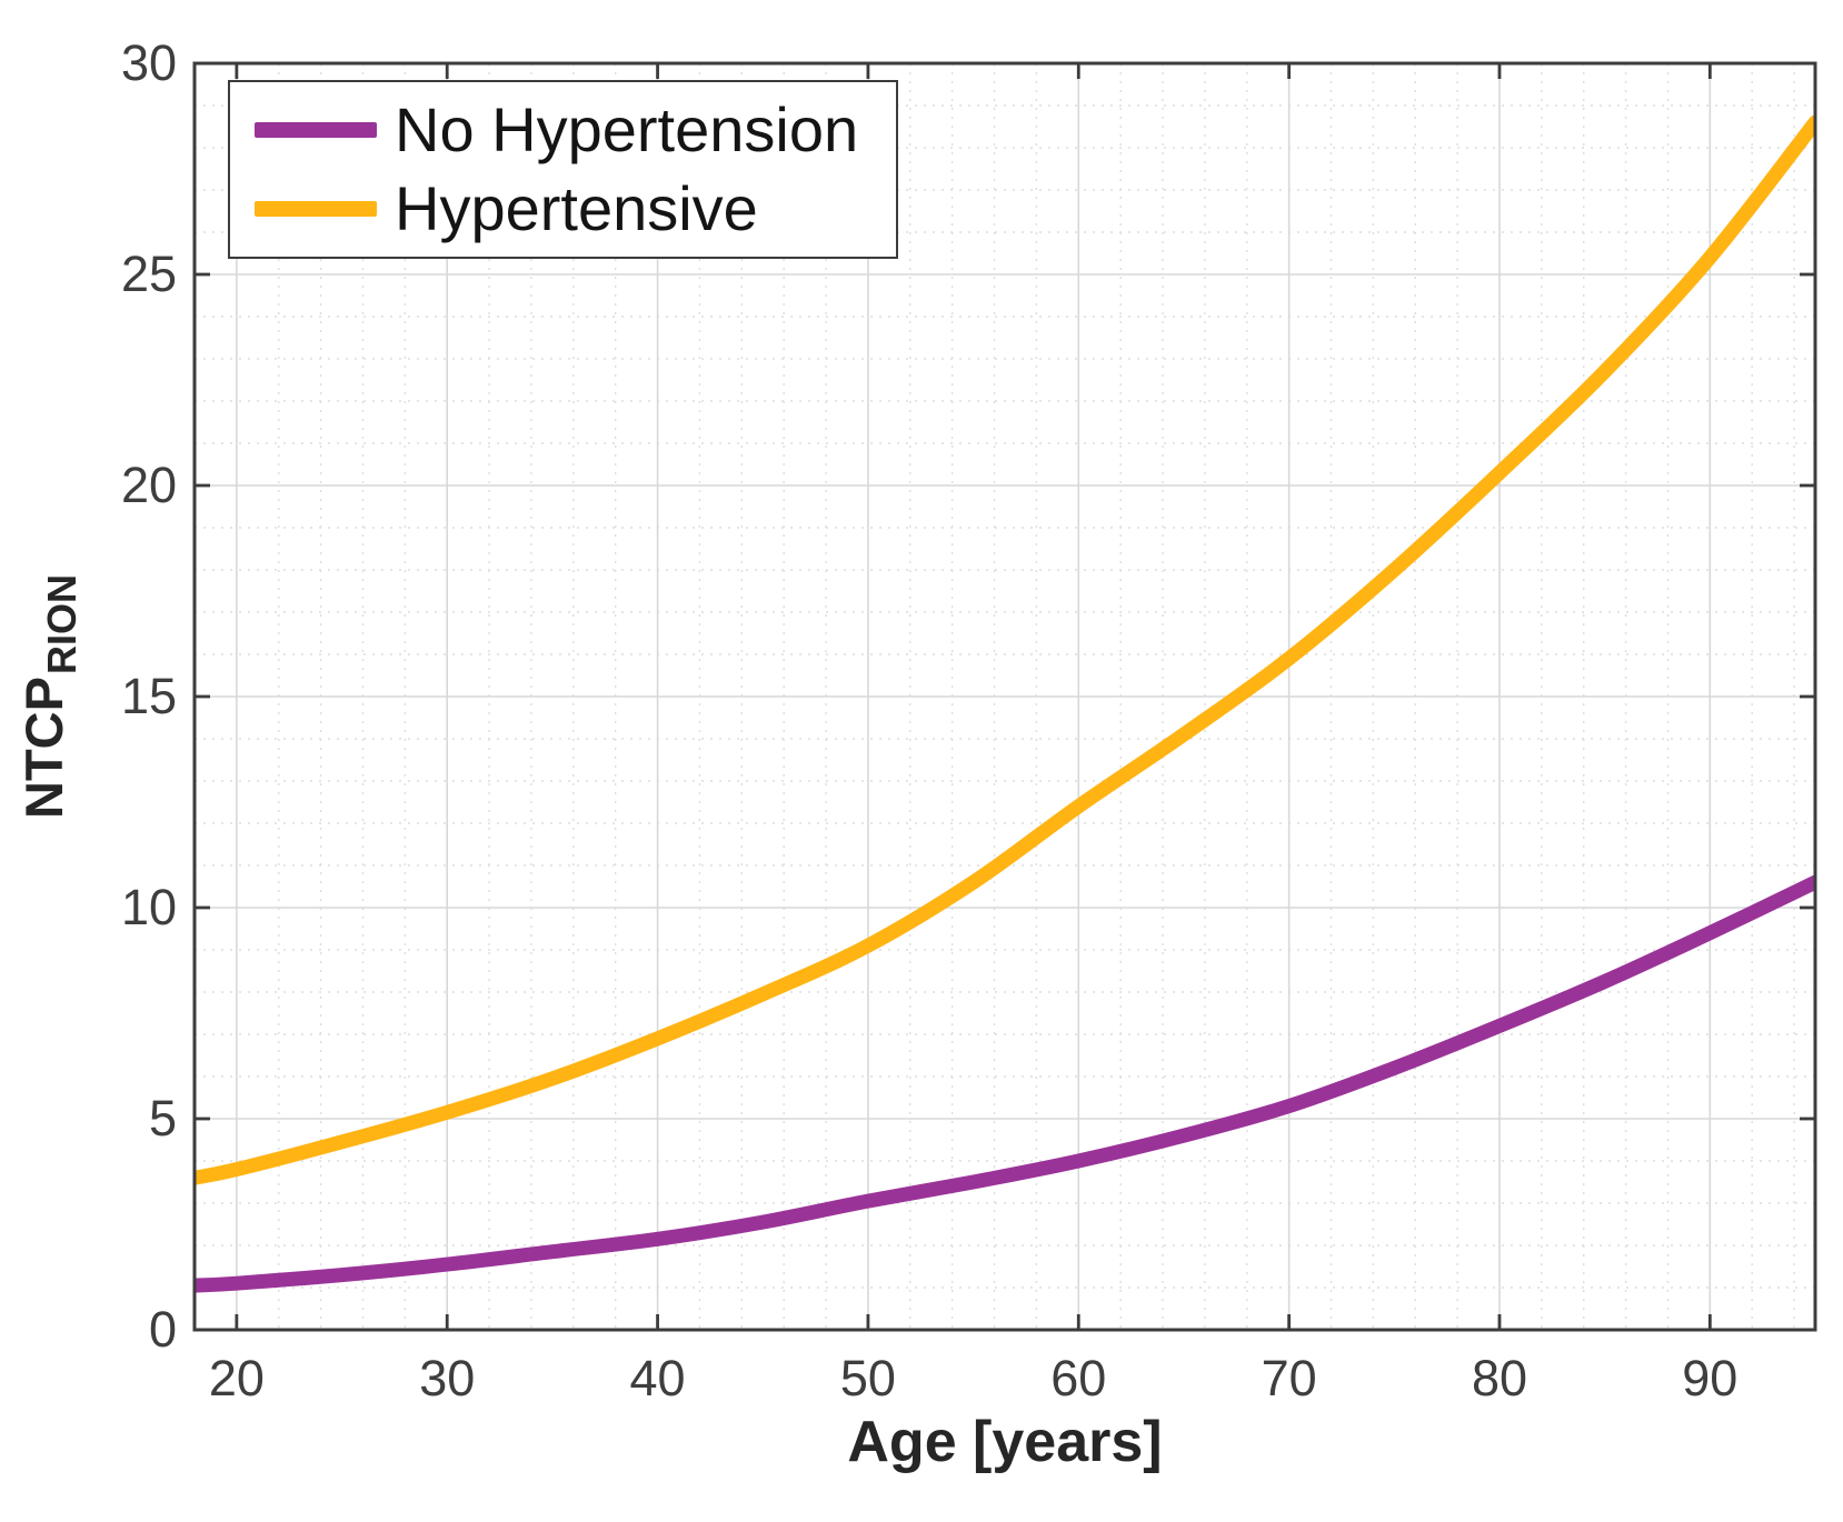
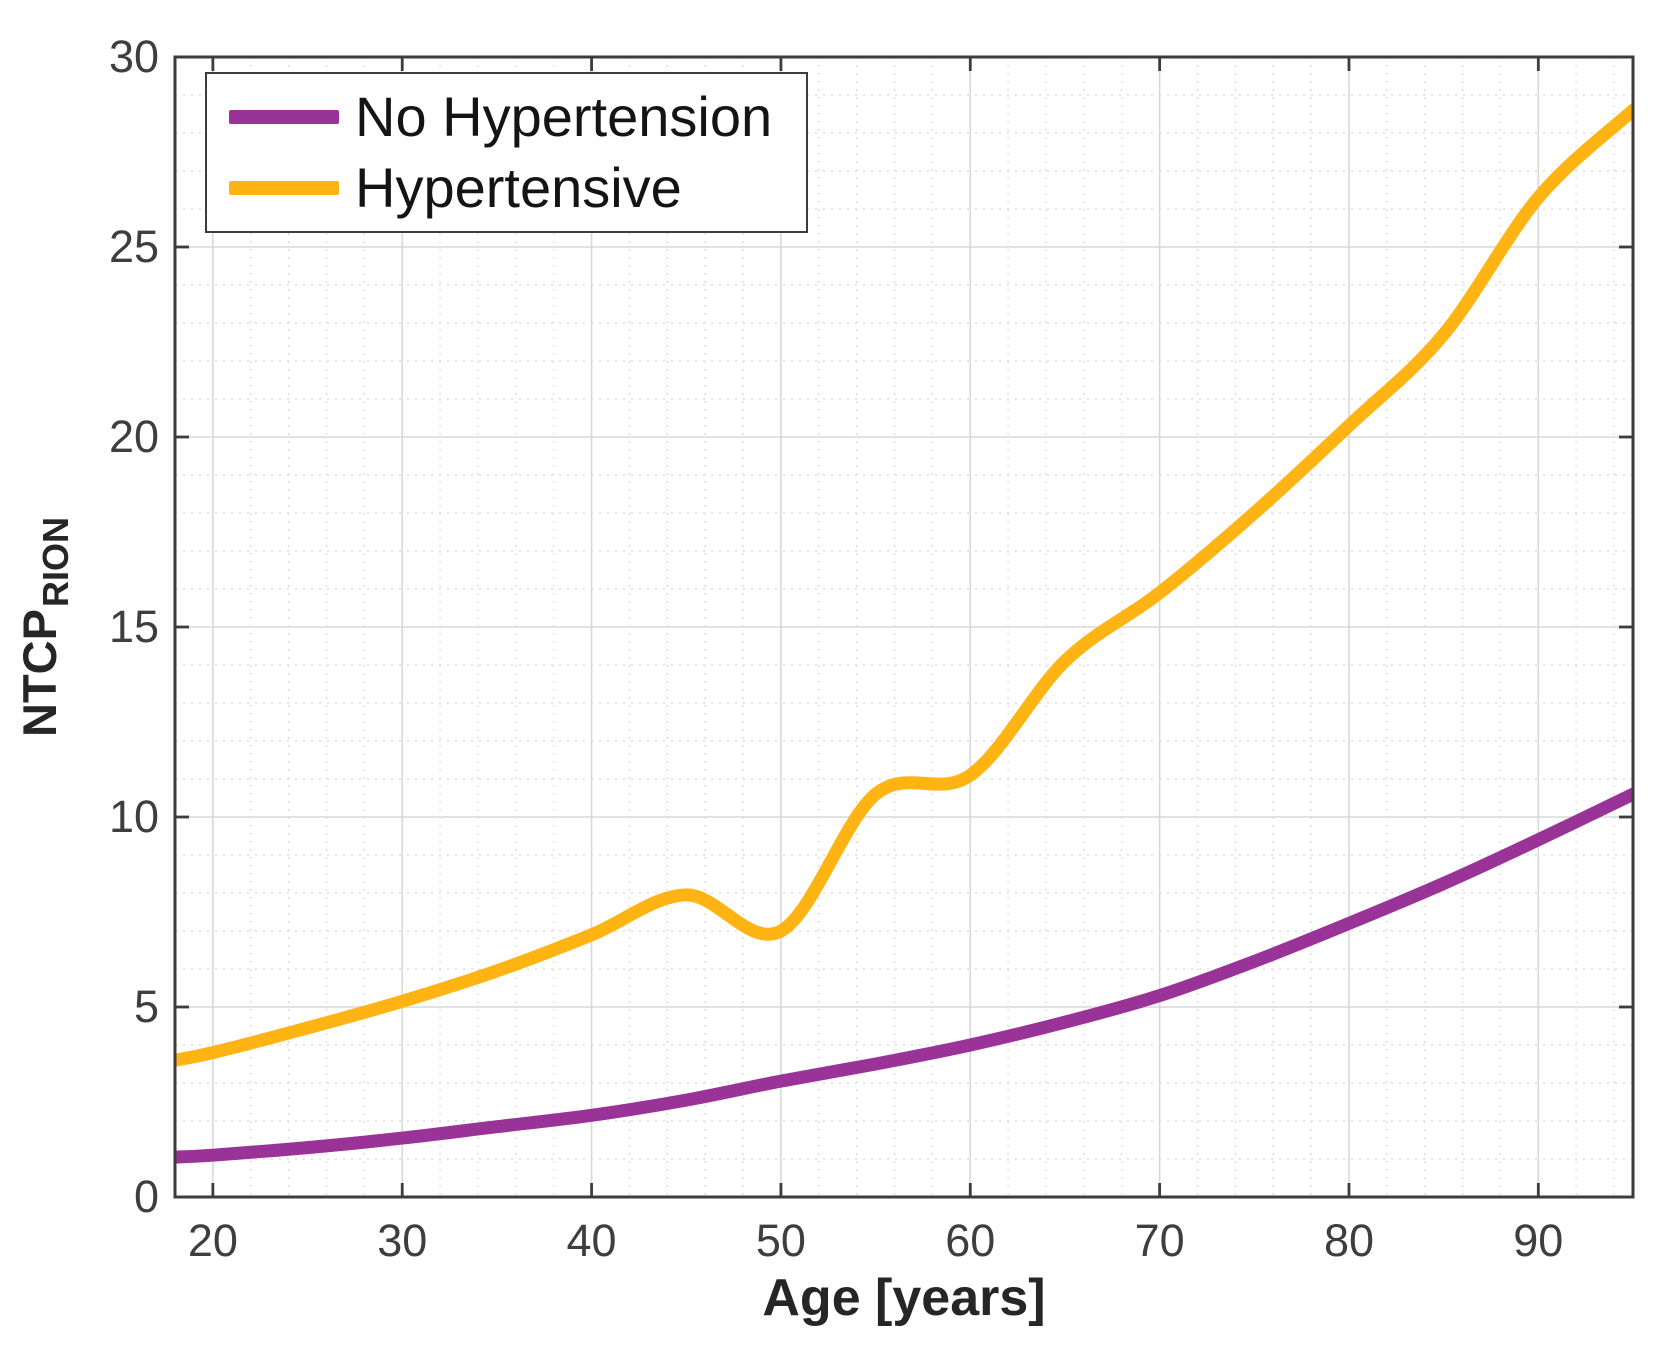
Hypertensive/50: 9.1 -> 7.0
Hypertensive/60: 12.4 -> 11.1
Hypertensive/90: 25.4 -> 26.3
